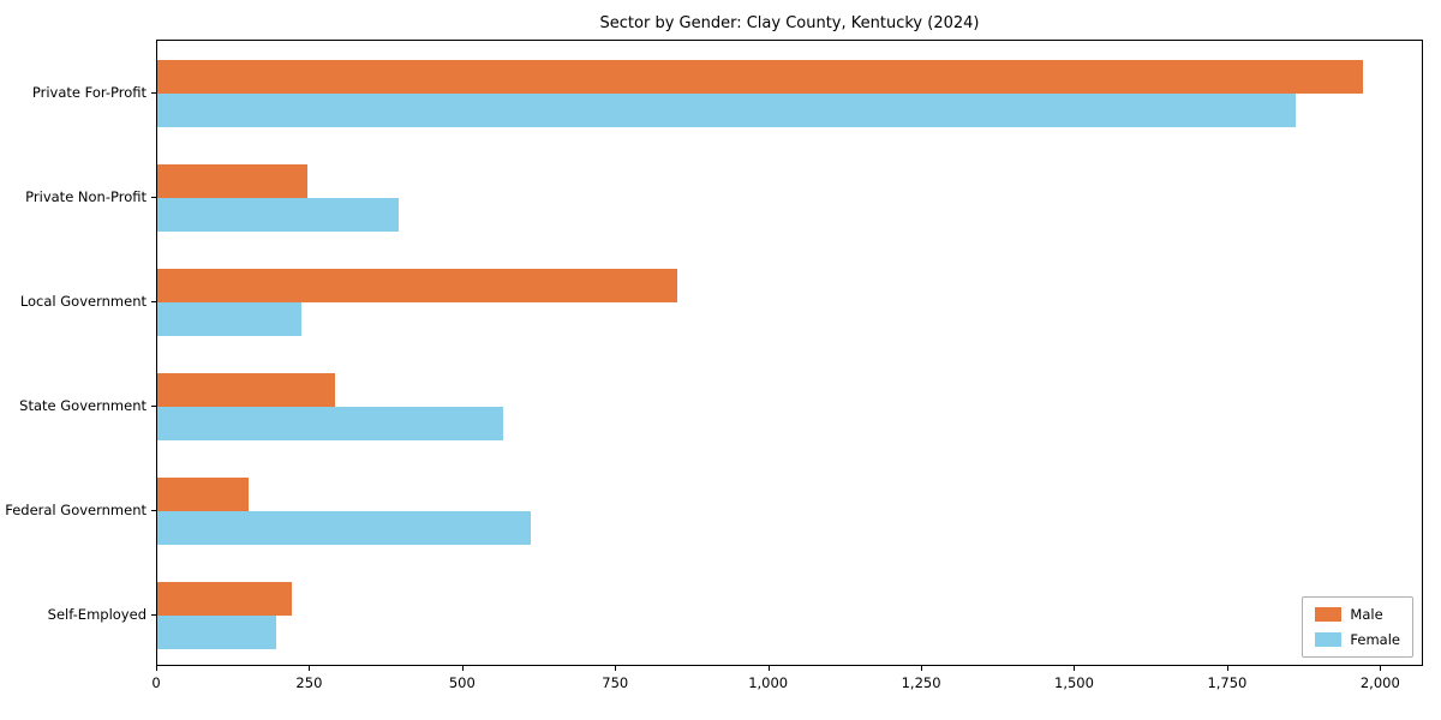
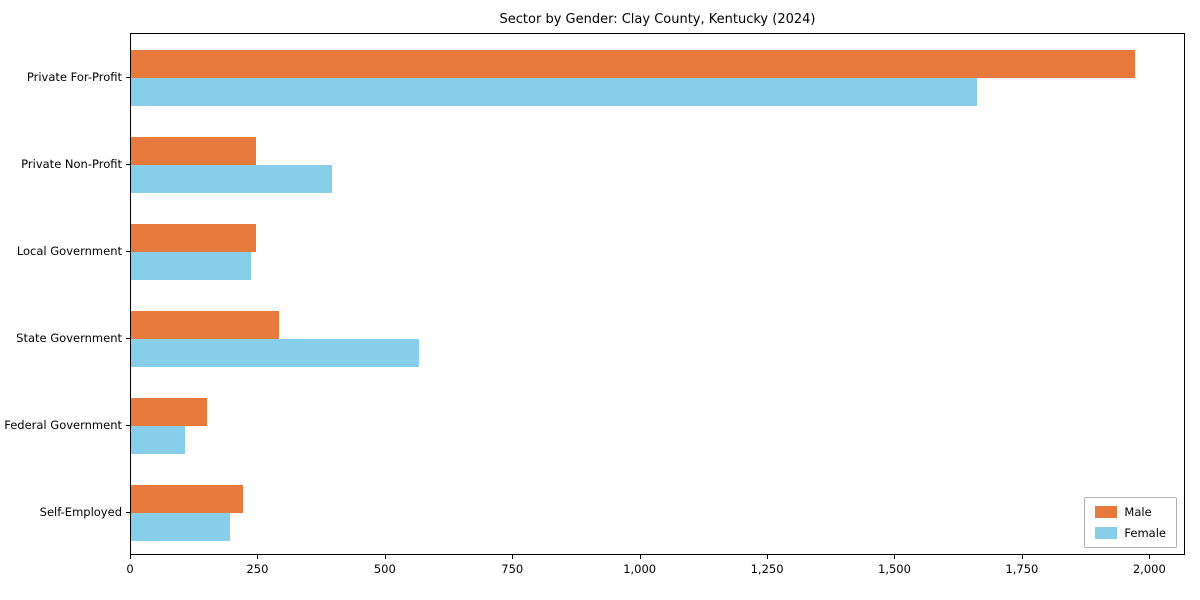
Female/Private For-Profit: 1860 -> 1660
Male/Local Government: 850 -> 240
Female/Federal Government: 610 -> 100
